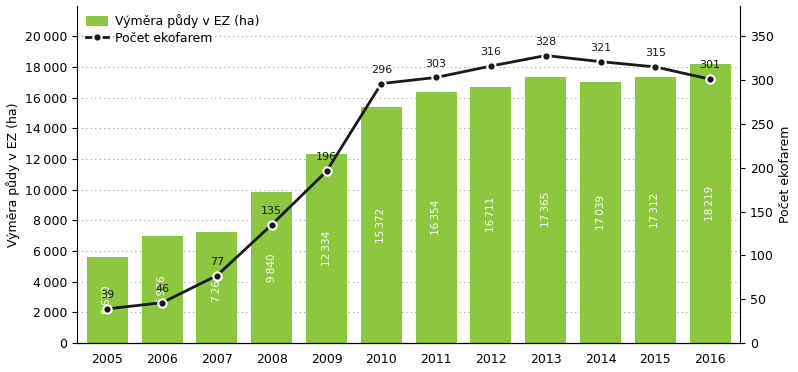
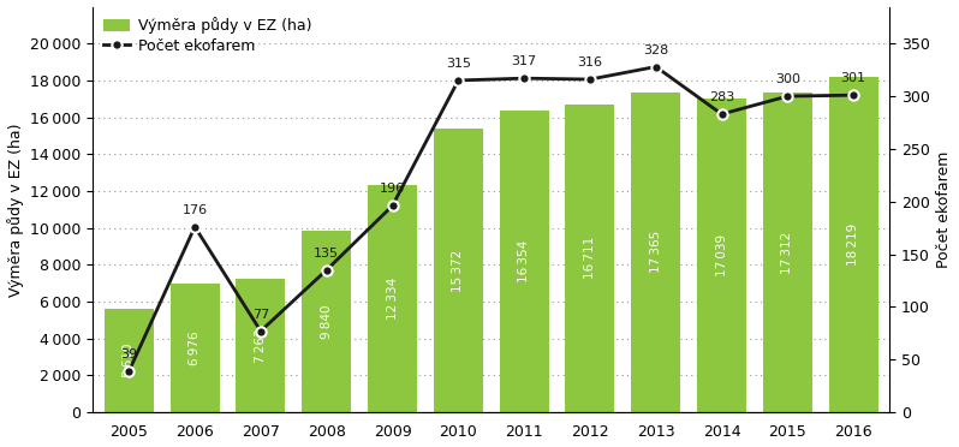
Počet ekofarem/2006: 46 -> 176
Počet ekofarem/2010: 296 -> 315
Počet ekofarem/2011: 303 -> 317
Počet ekofarem/2014: 321 -> 283
Počet ekofarem/2015: 315 -> 300
